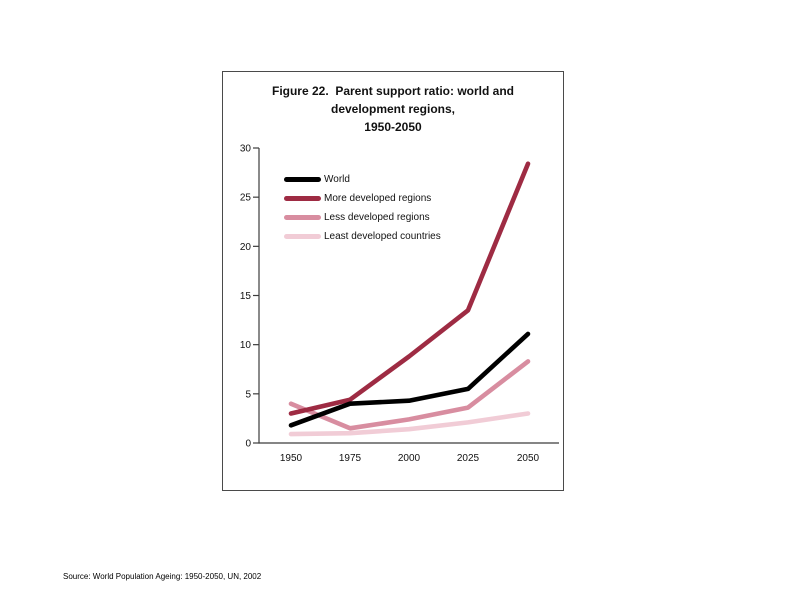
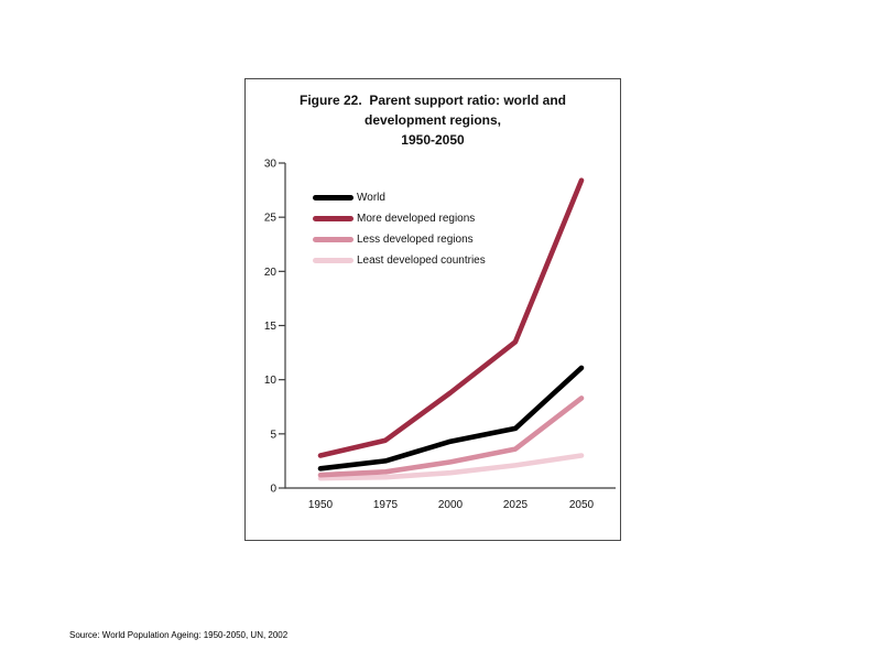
Less developed regions/1950: 4 -> 1
World/1975: 4 -> 2
